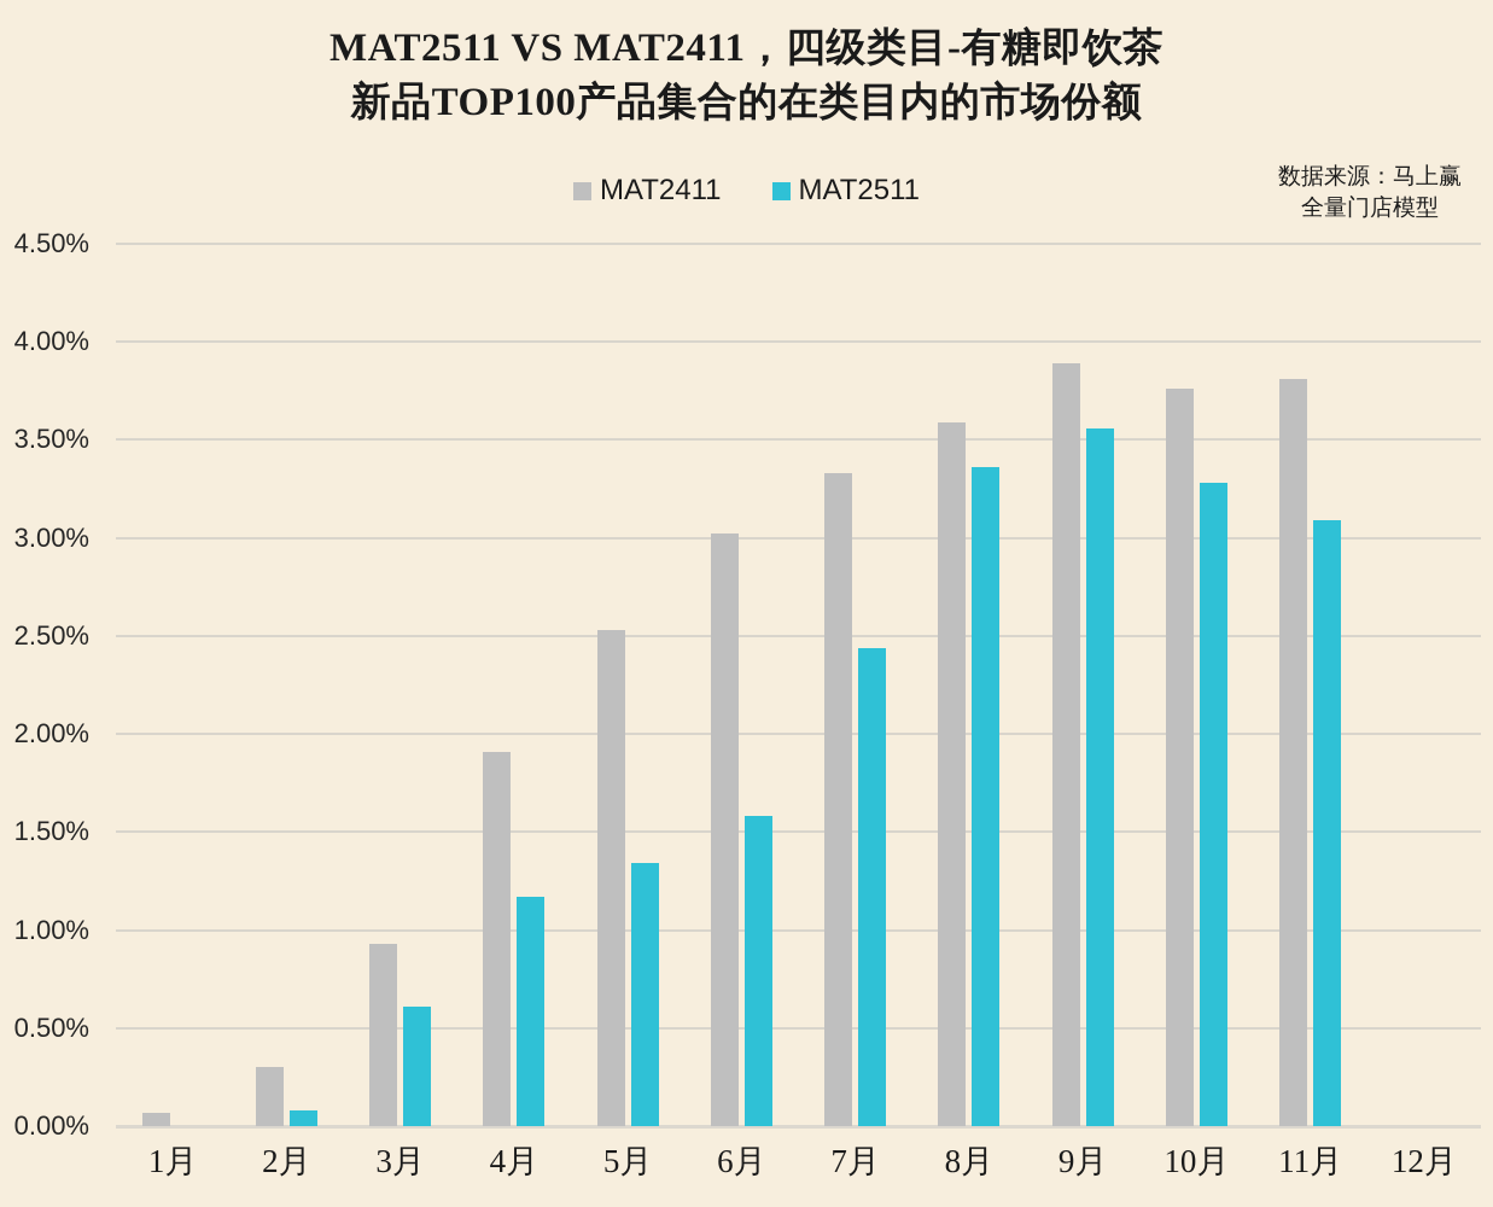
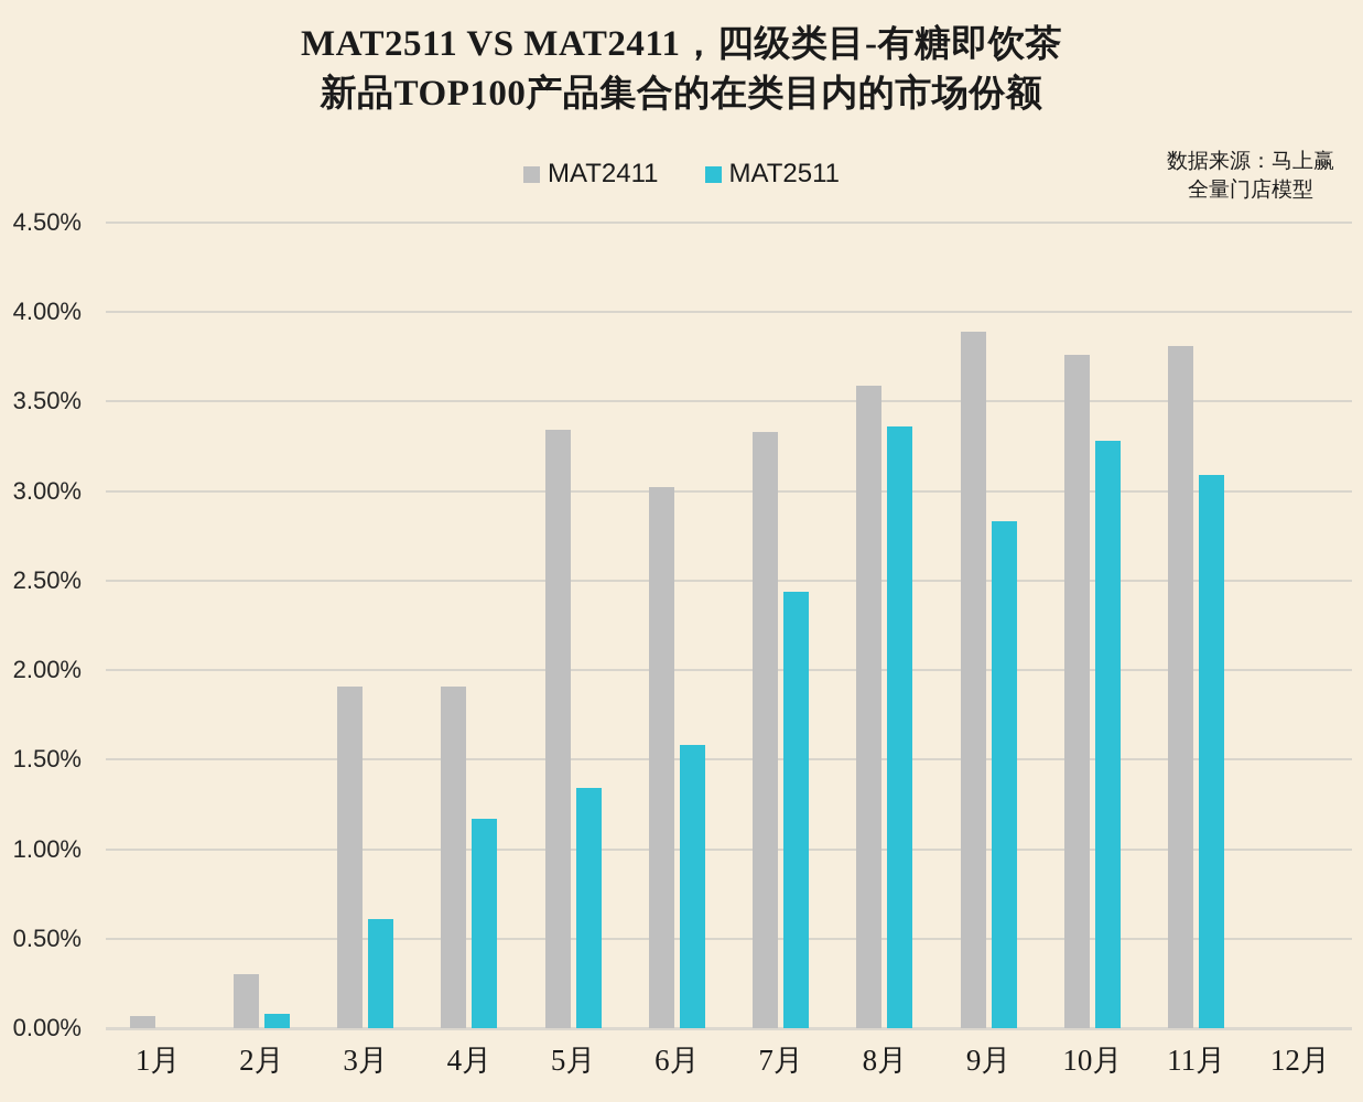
MAT2411/3月: 0.93% -> 1.91%
MAT2411/5月: 2.53% -> 3.34%
MAT2511/9月: 3.56% -> 2.83%
